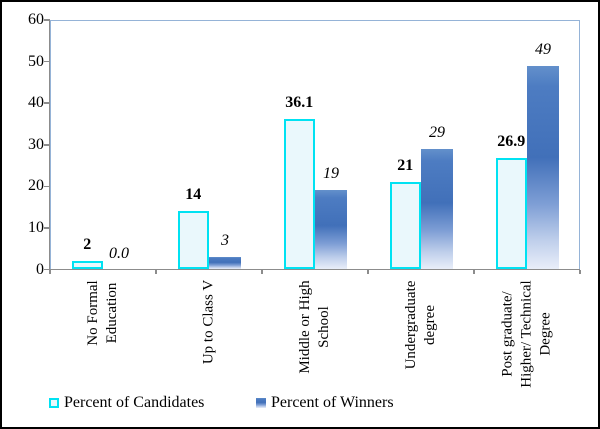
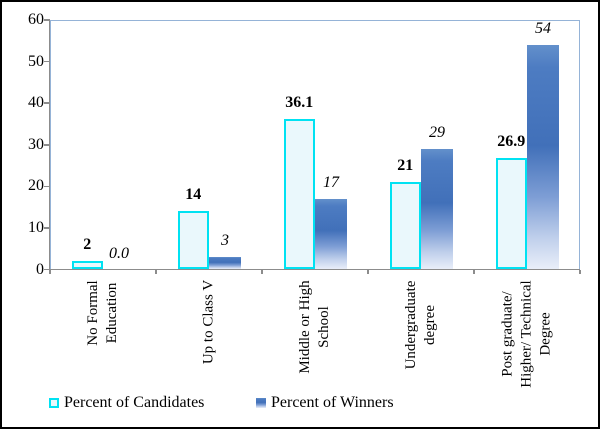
Percent of Winners/Middle or High School: 19 -> 17
Percent of Winners/Post graduate/ Higher/ Technical Degree: 49 -> 54
